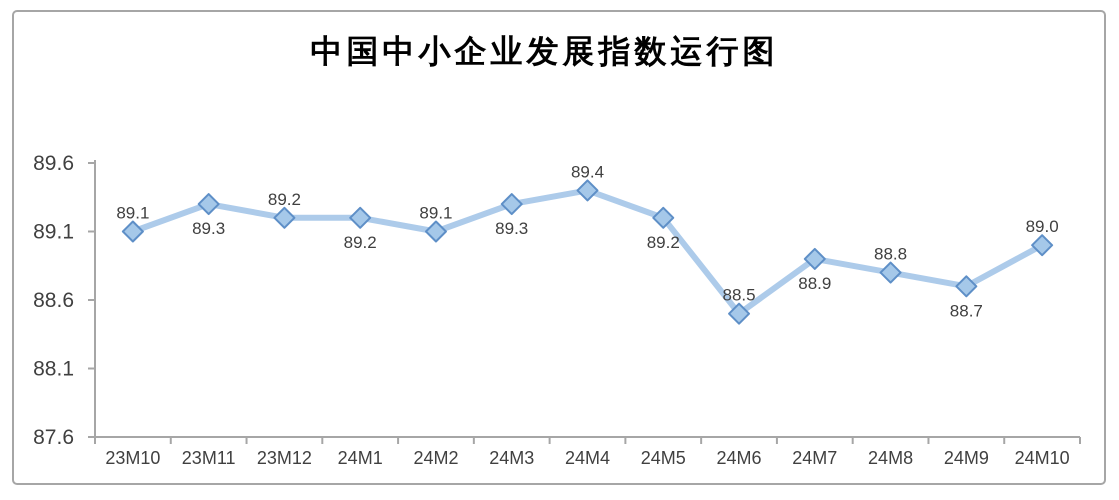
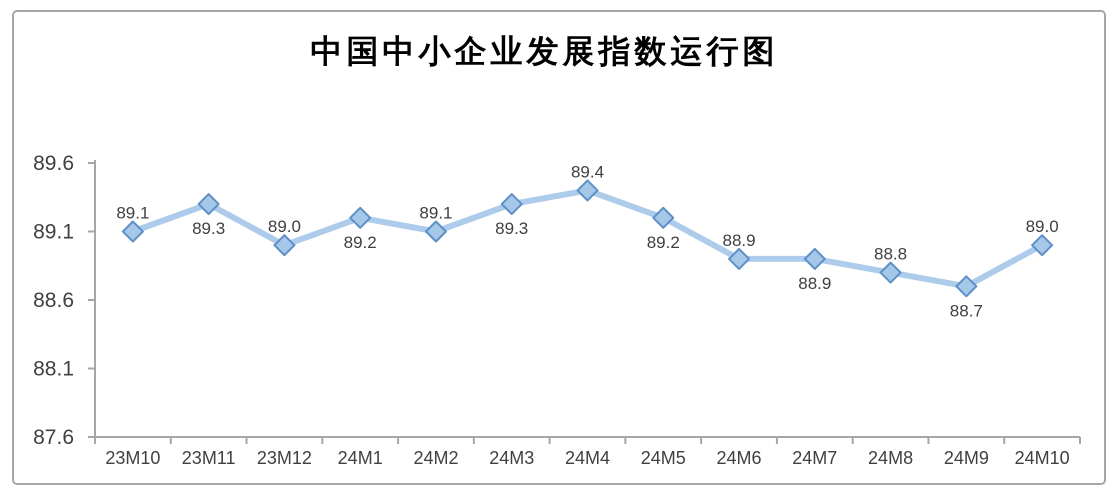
23M12: 89.2 -> 89.0
24M6: 88.5 -> 88.9
